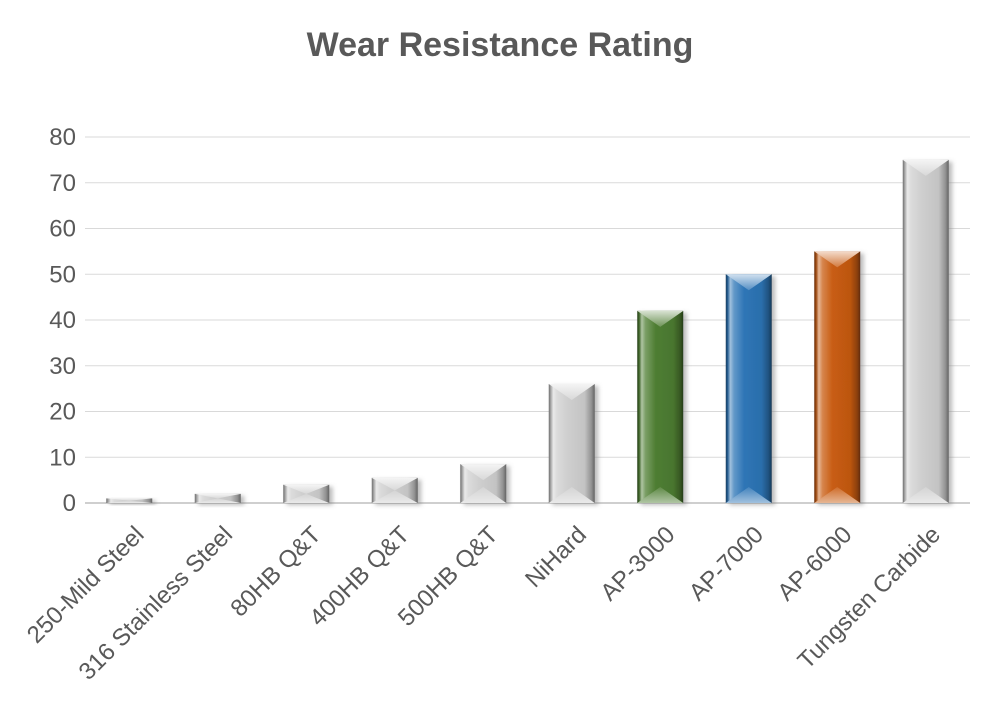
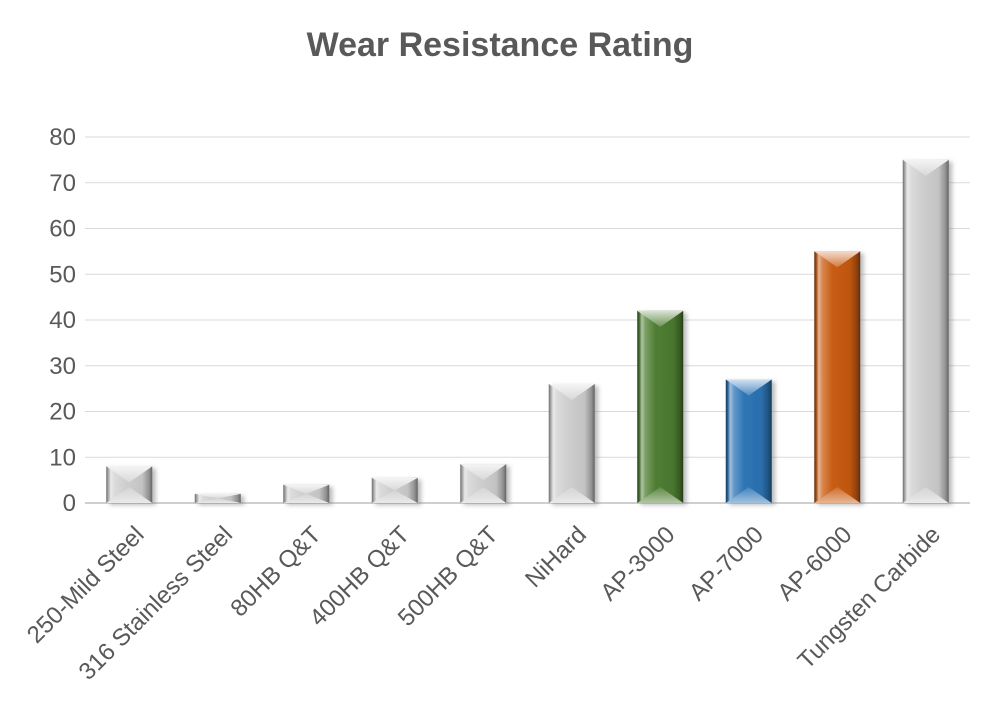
250-Mild Steel: 1 -> 8
AP-7000: 50 -> 27
